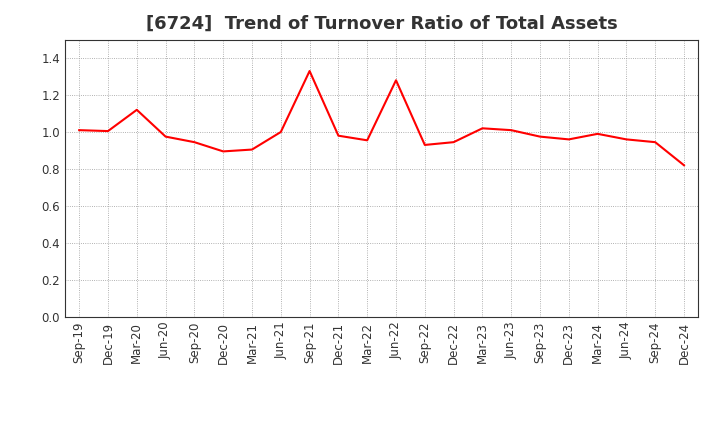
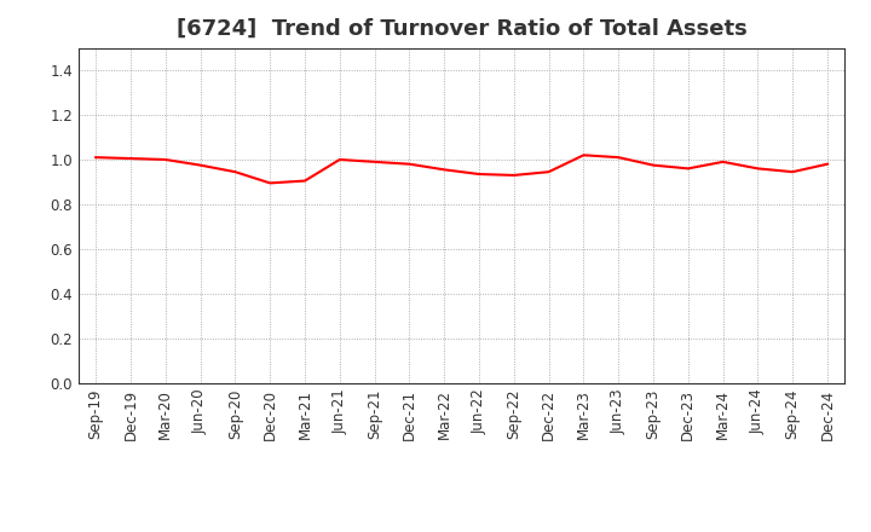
Mar-20: 1.12 -> 1.00
Sep-21: 1.33 -> 0.99
Jun-22: 1.28 -> 0.94
Dec-24: 0.82 -> 0.98
